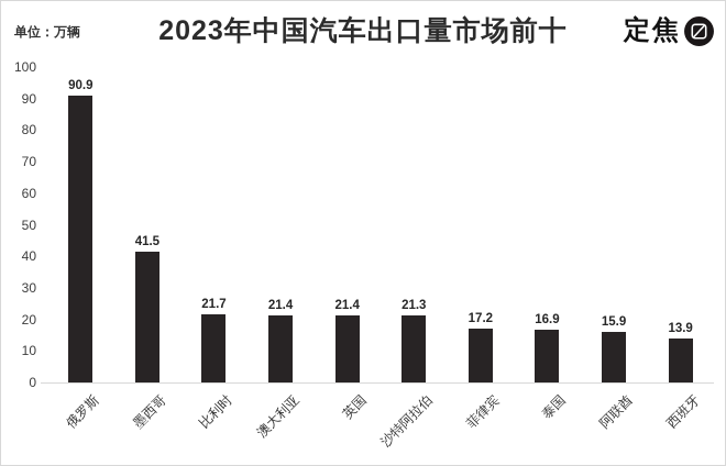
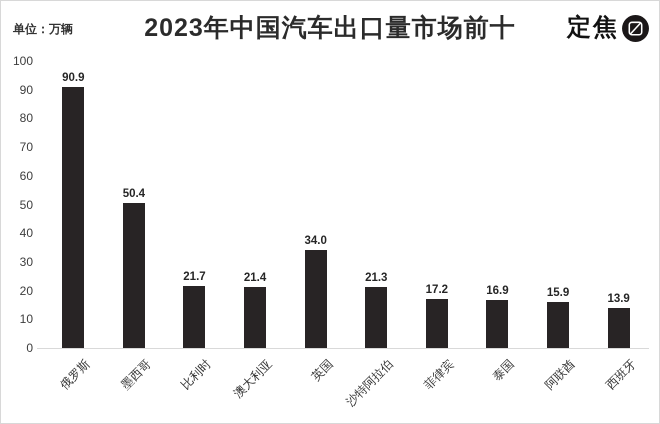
墨西哥: 41.5 -> 50.4
英国: 21.4 -> 34.0
